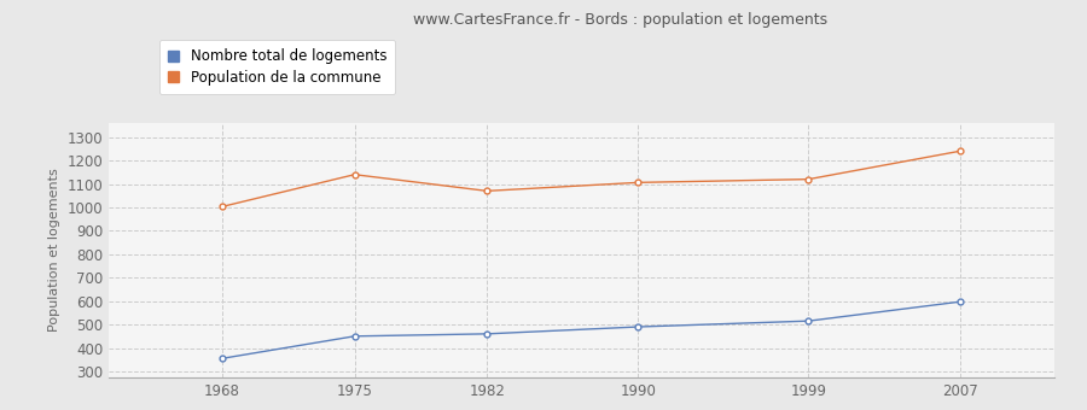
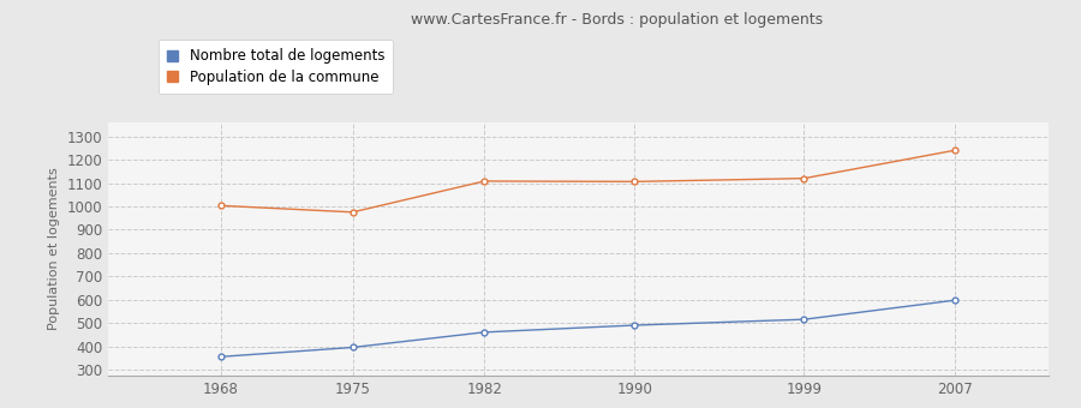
Nombre total de logements/1975: 450 -> 400
Population de la commune/1975: 1140 -> 980
Population de la commune/1982: 1070 -> 1110
